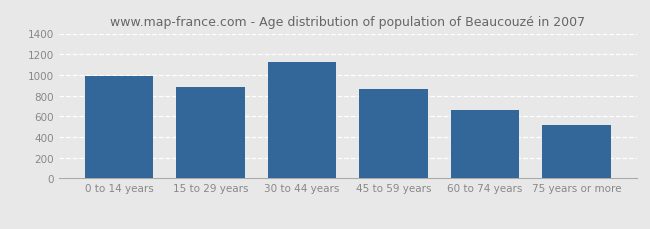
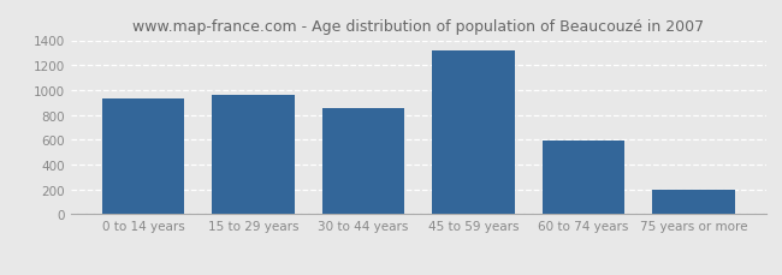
0 to 14 years: 990 -> 940
15 to 29 years: 880 -> 960
30 to 44 years: 1120 -> 850
45 to 59 years: 860 -> 1320
60 to 74 years: 660 -> 590
75 years or more: 520 -> 200
